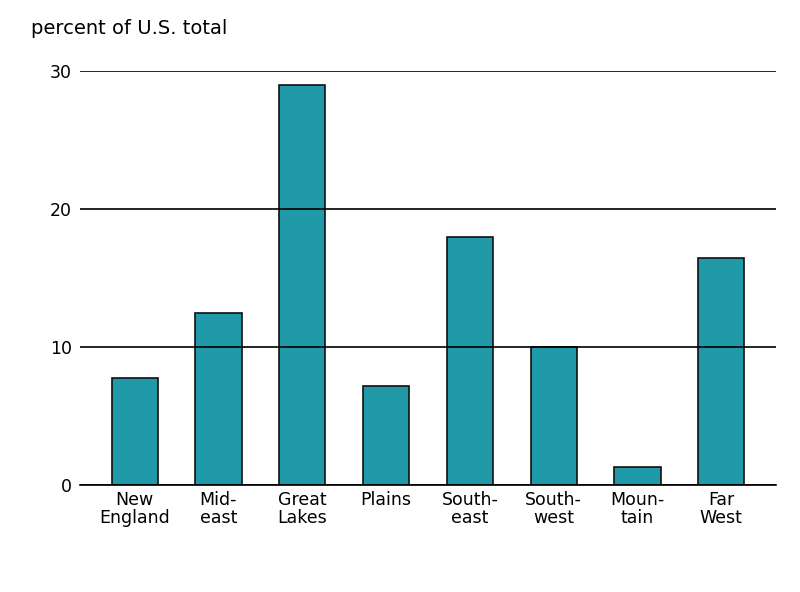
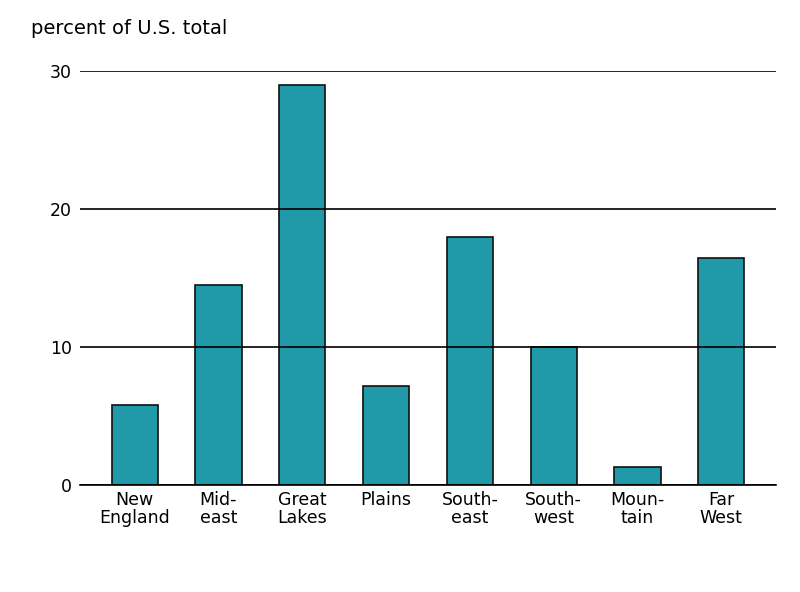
New England: 7.8 -> 5.8
Mid- east: 12.5 -> 14.5
